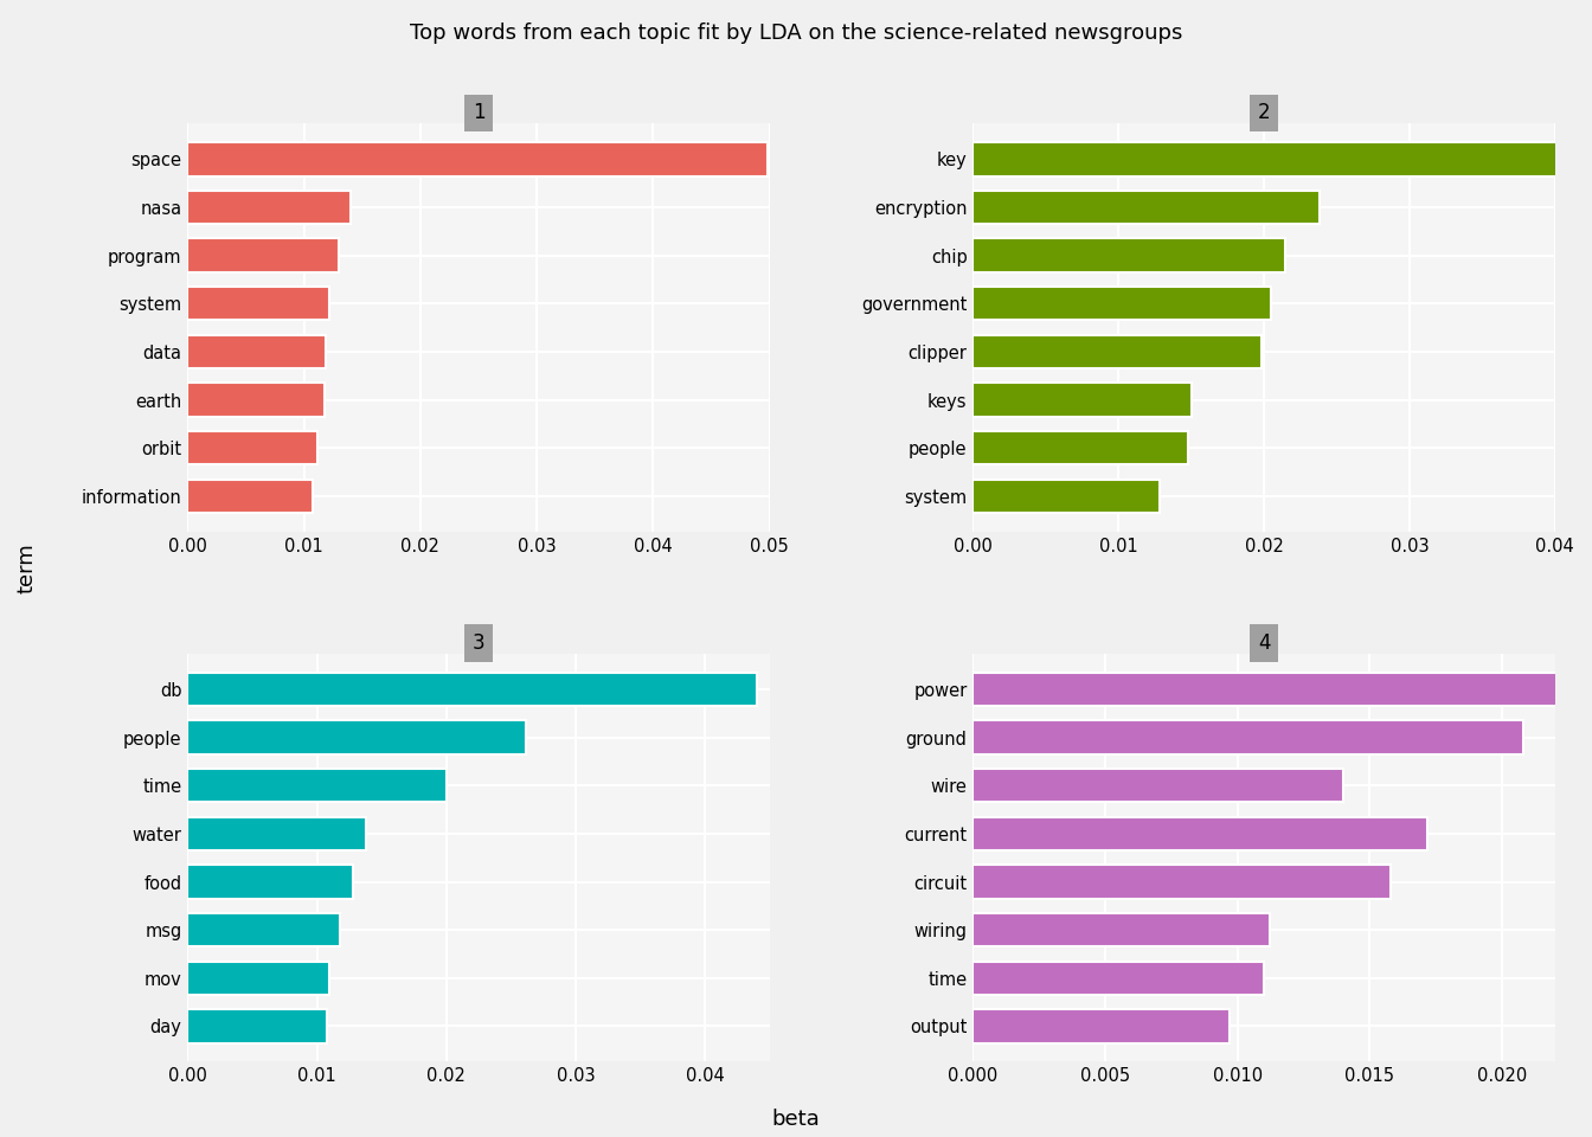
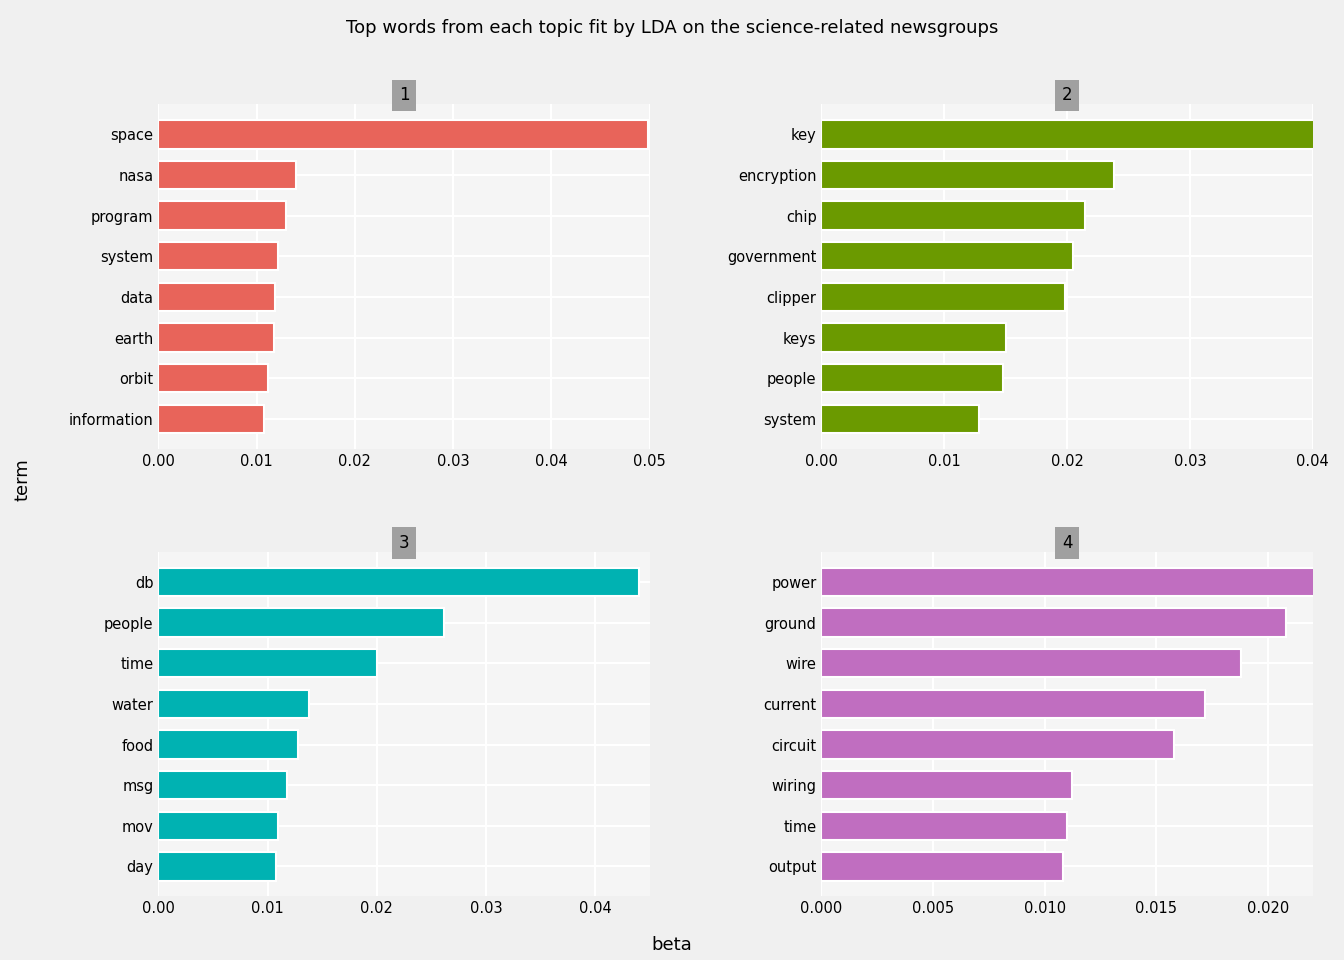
4/wire: 0.0140 -> 0.0188
4/output: 0.0097 -> 0.0108
